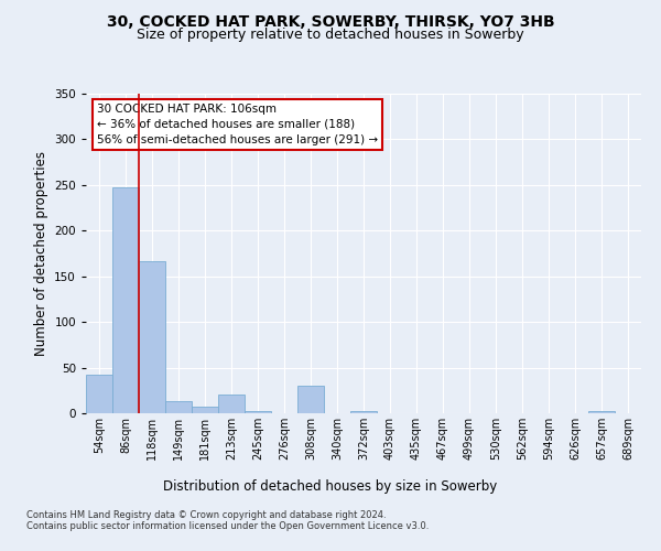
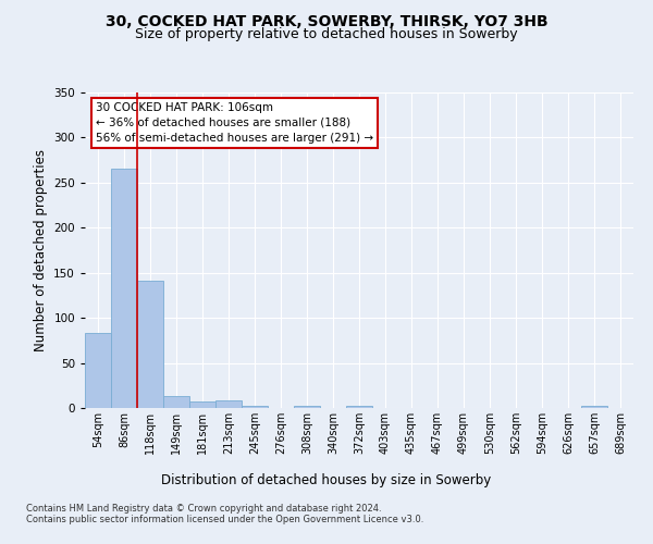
54sqm: 42 -> 83
86sqm: 248 -> 265
118sqm: 166 -> 141
213sqm: 20 -> 8
308sqm: 30 -> 3
